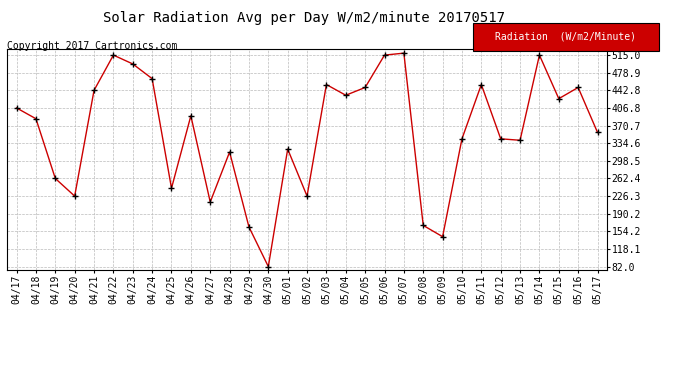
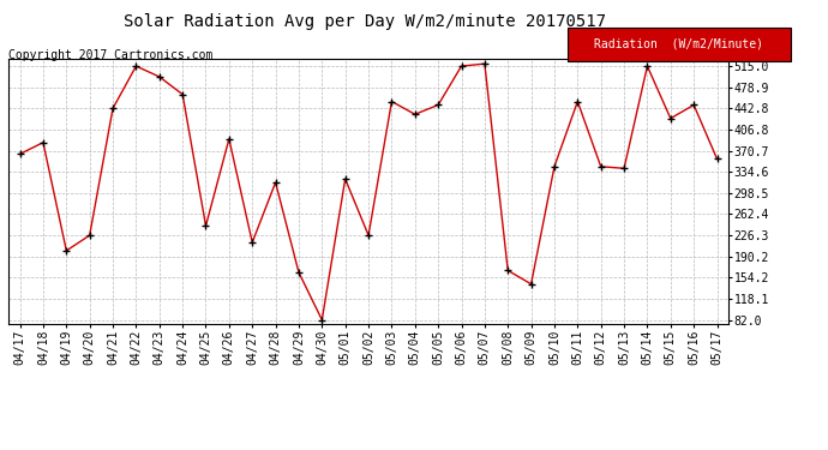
04/17: 407 -> 365
04/19: 262 -> 200
